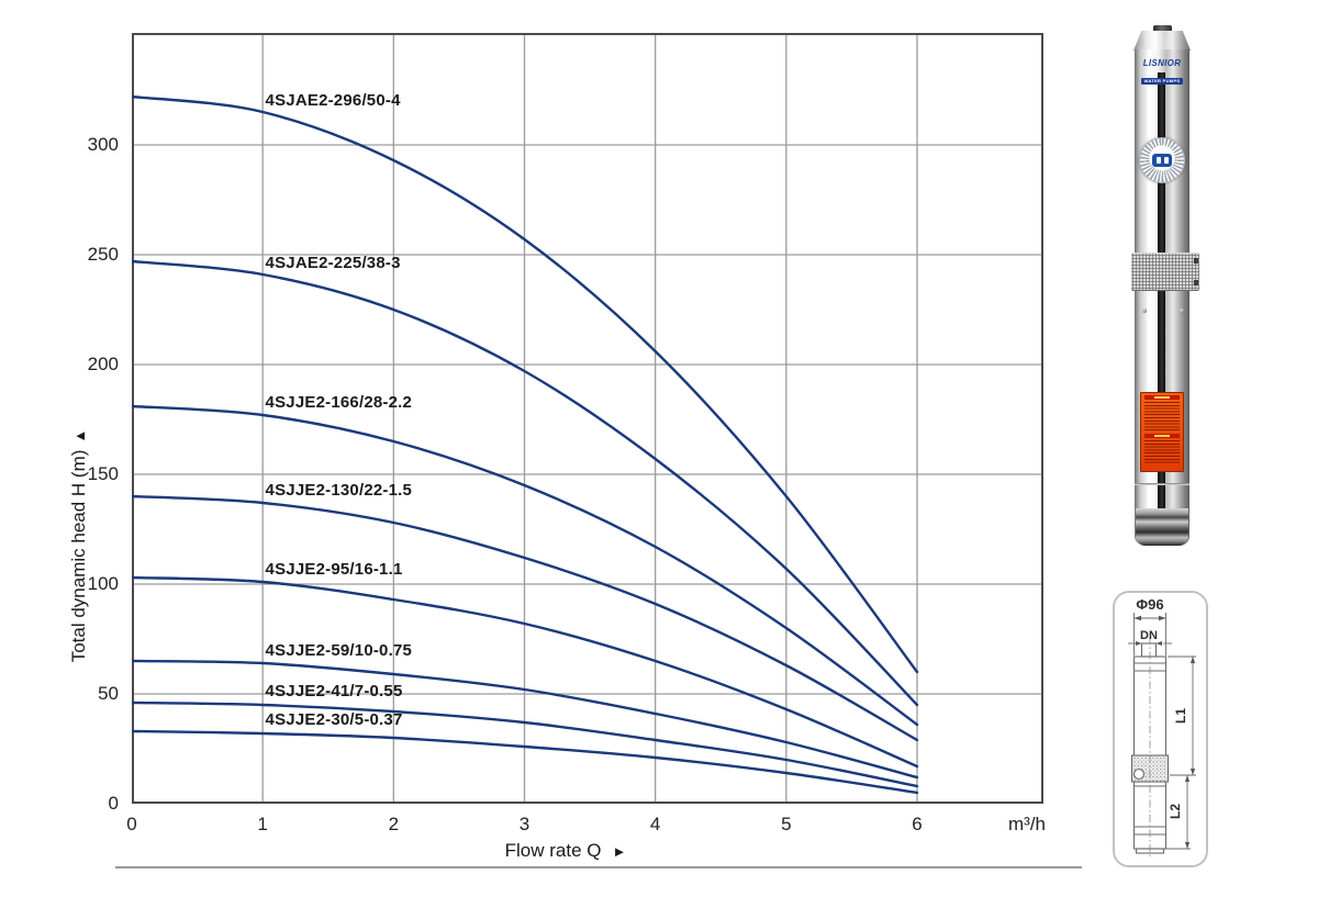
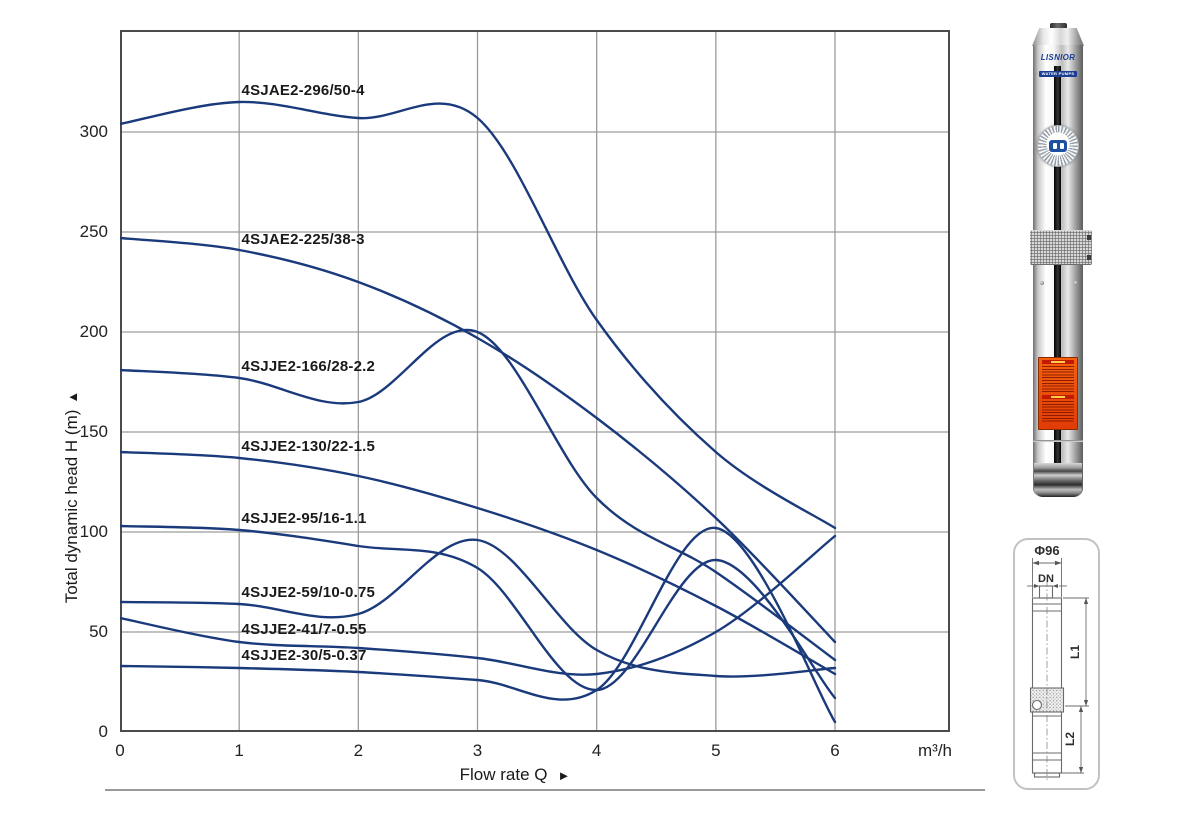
4SJAE2-296/50-4/0: 322 -> 304
4SJJE2-41/7-0.55/0: 46 -> 57
4SJAE2-296/50-4/2: 293 -> 307
4SJAE2-296/50-4/3: 257 -> 307
4SJJE2-166/28-2.2/3: 145 -> 200
4SJJE2-59/10-0.75/3: 52 -> 96
4SJJE2-95/16-1.1/4: 65 -> 21
4SJJE2-95/16-1.1/5: 43 -> 86
4SJJE2-41/7-0.55/5: 20 -> 50
4SJJE2-30/5-0.37/5: 14 -> 102
4SJAE2-296/50-4/6: 60 -> 102
4SJJE2-59/10-0.75/6: 12 -> 32
4SJJE2-41/7-0.55/6: 8 -> 98
